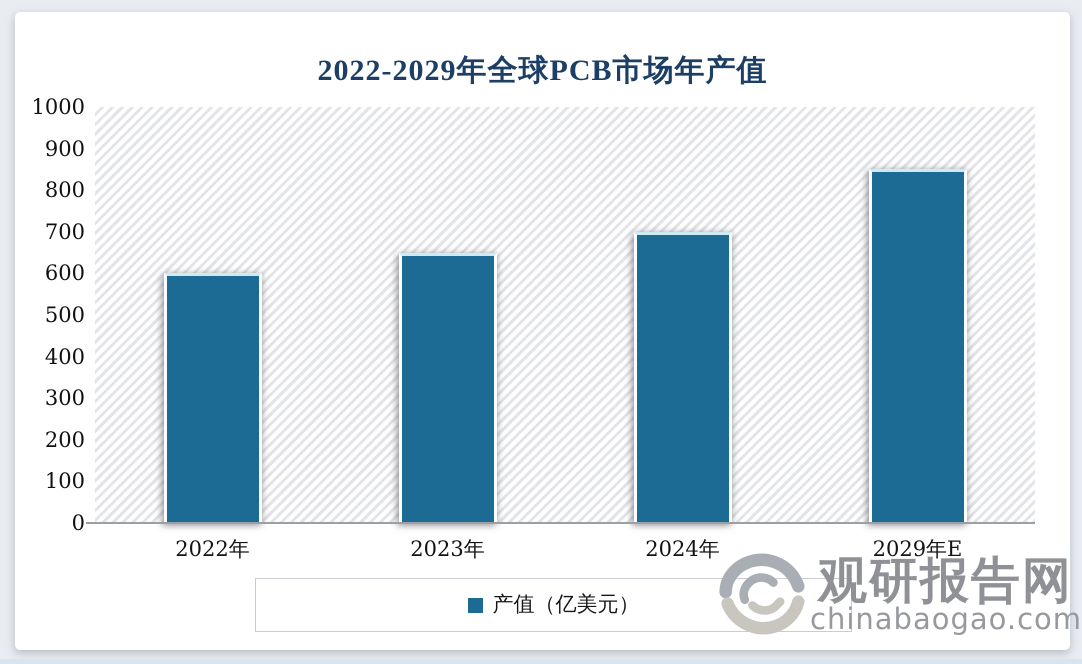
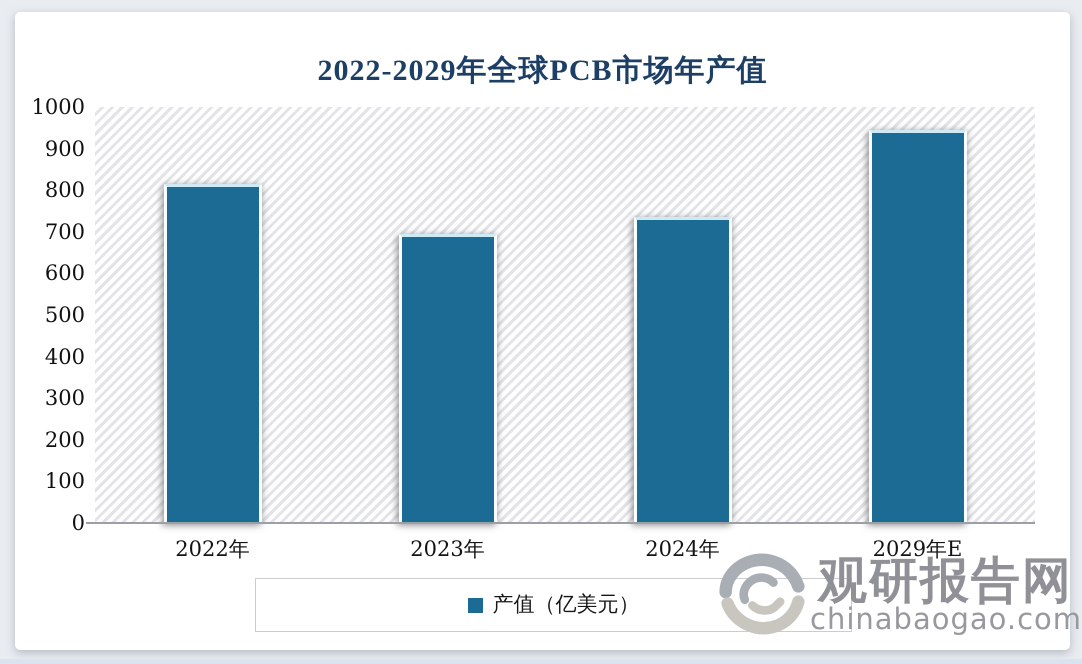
2022年: 600 -> 820
2023年: 650 -> 700
2024年: 700 -> 740
2029年E: 850 -> 940
